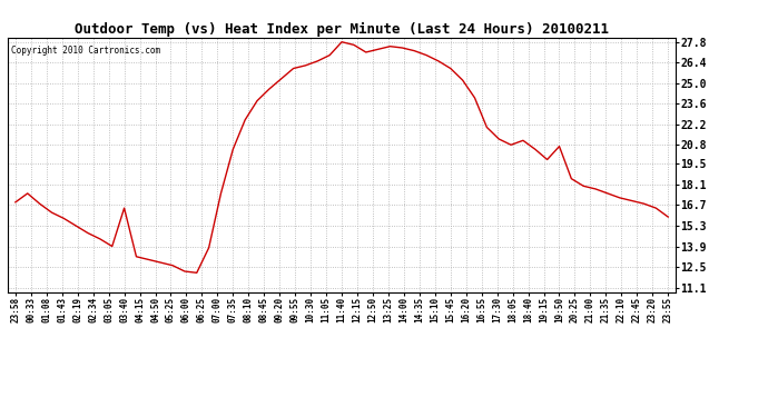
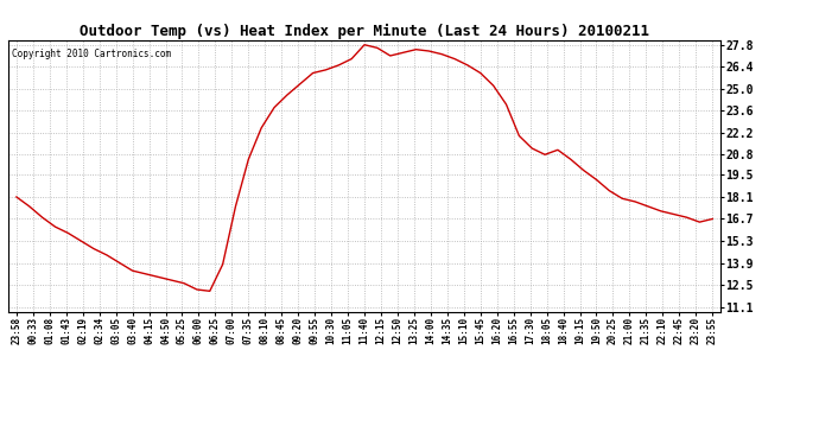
23:58: 16.9 -> 18.1
03:40: 16.5 -> 13.4
19:50: 20.7 -> 19.2
23:55: 15.9 -> 16.7
